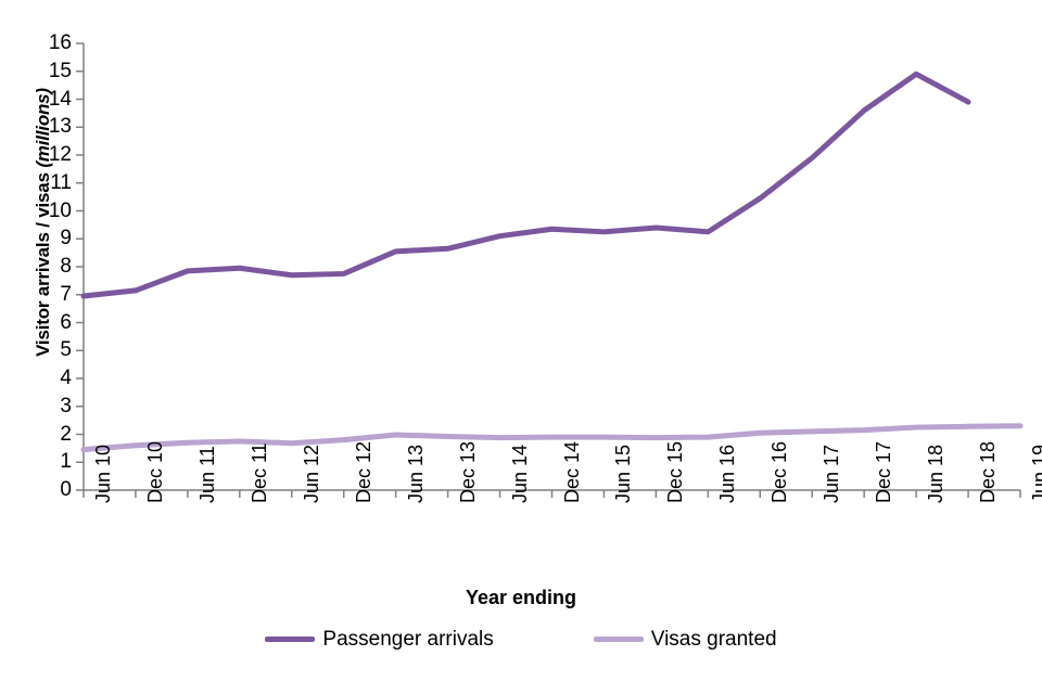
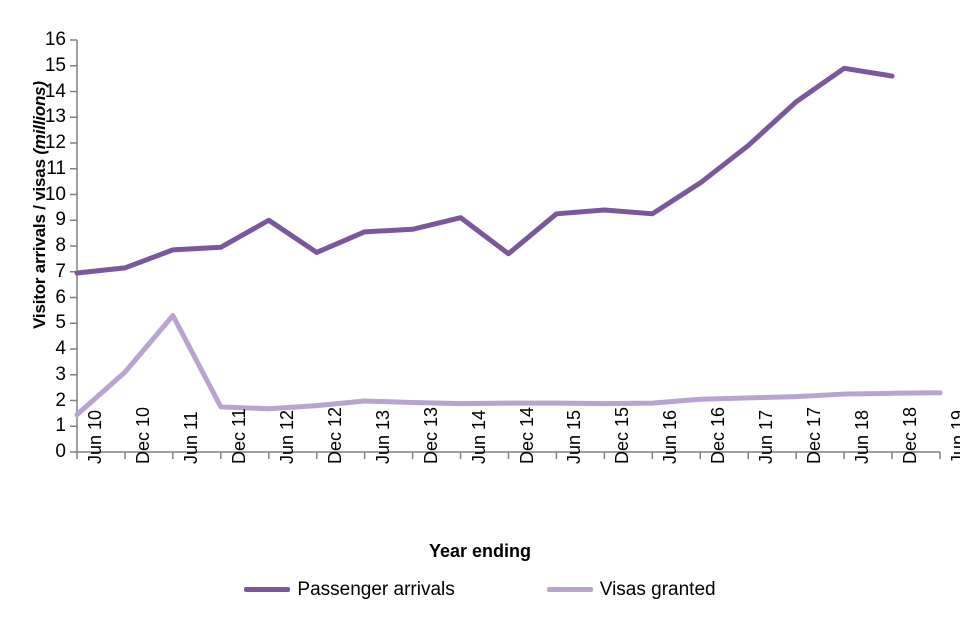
Visas granted/Dec 10: 1.6 -> 3.1
Visas granted/Jun 11: 1.7 -> 5.3
Passenger arrivals/Jun 12: 7.7 -> 9.0
Passenger arrivals/Dec 14: 9.3 -> 7.7
Passenger arrivals/Dec 18: 13.9 -> 14.6
